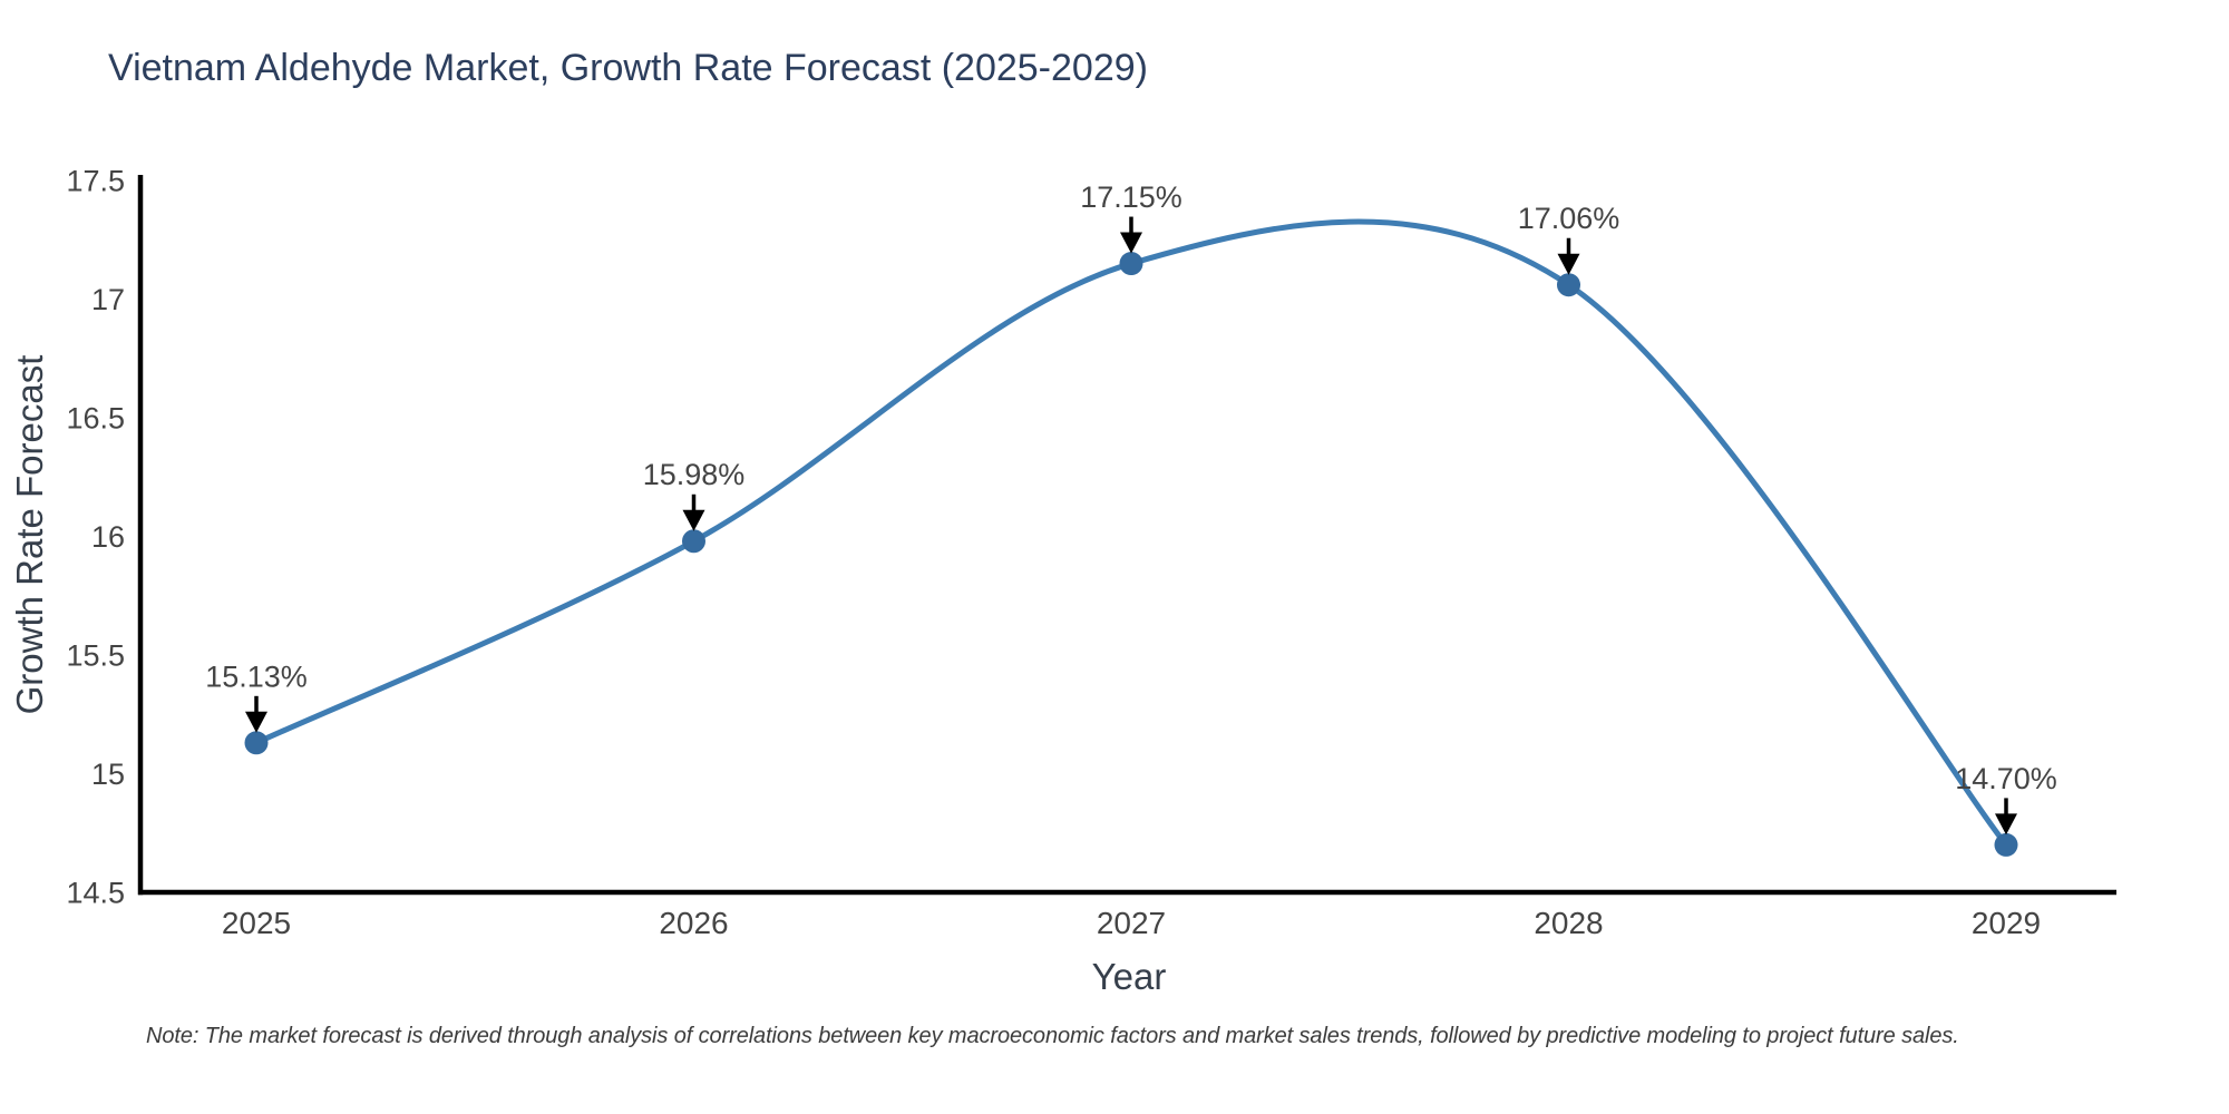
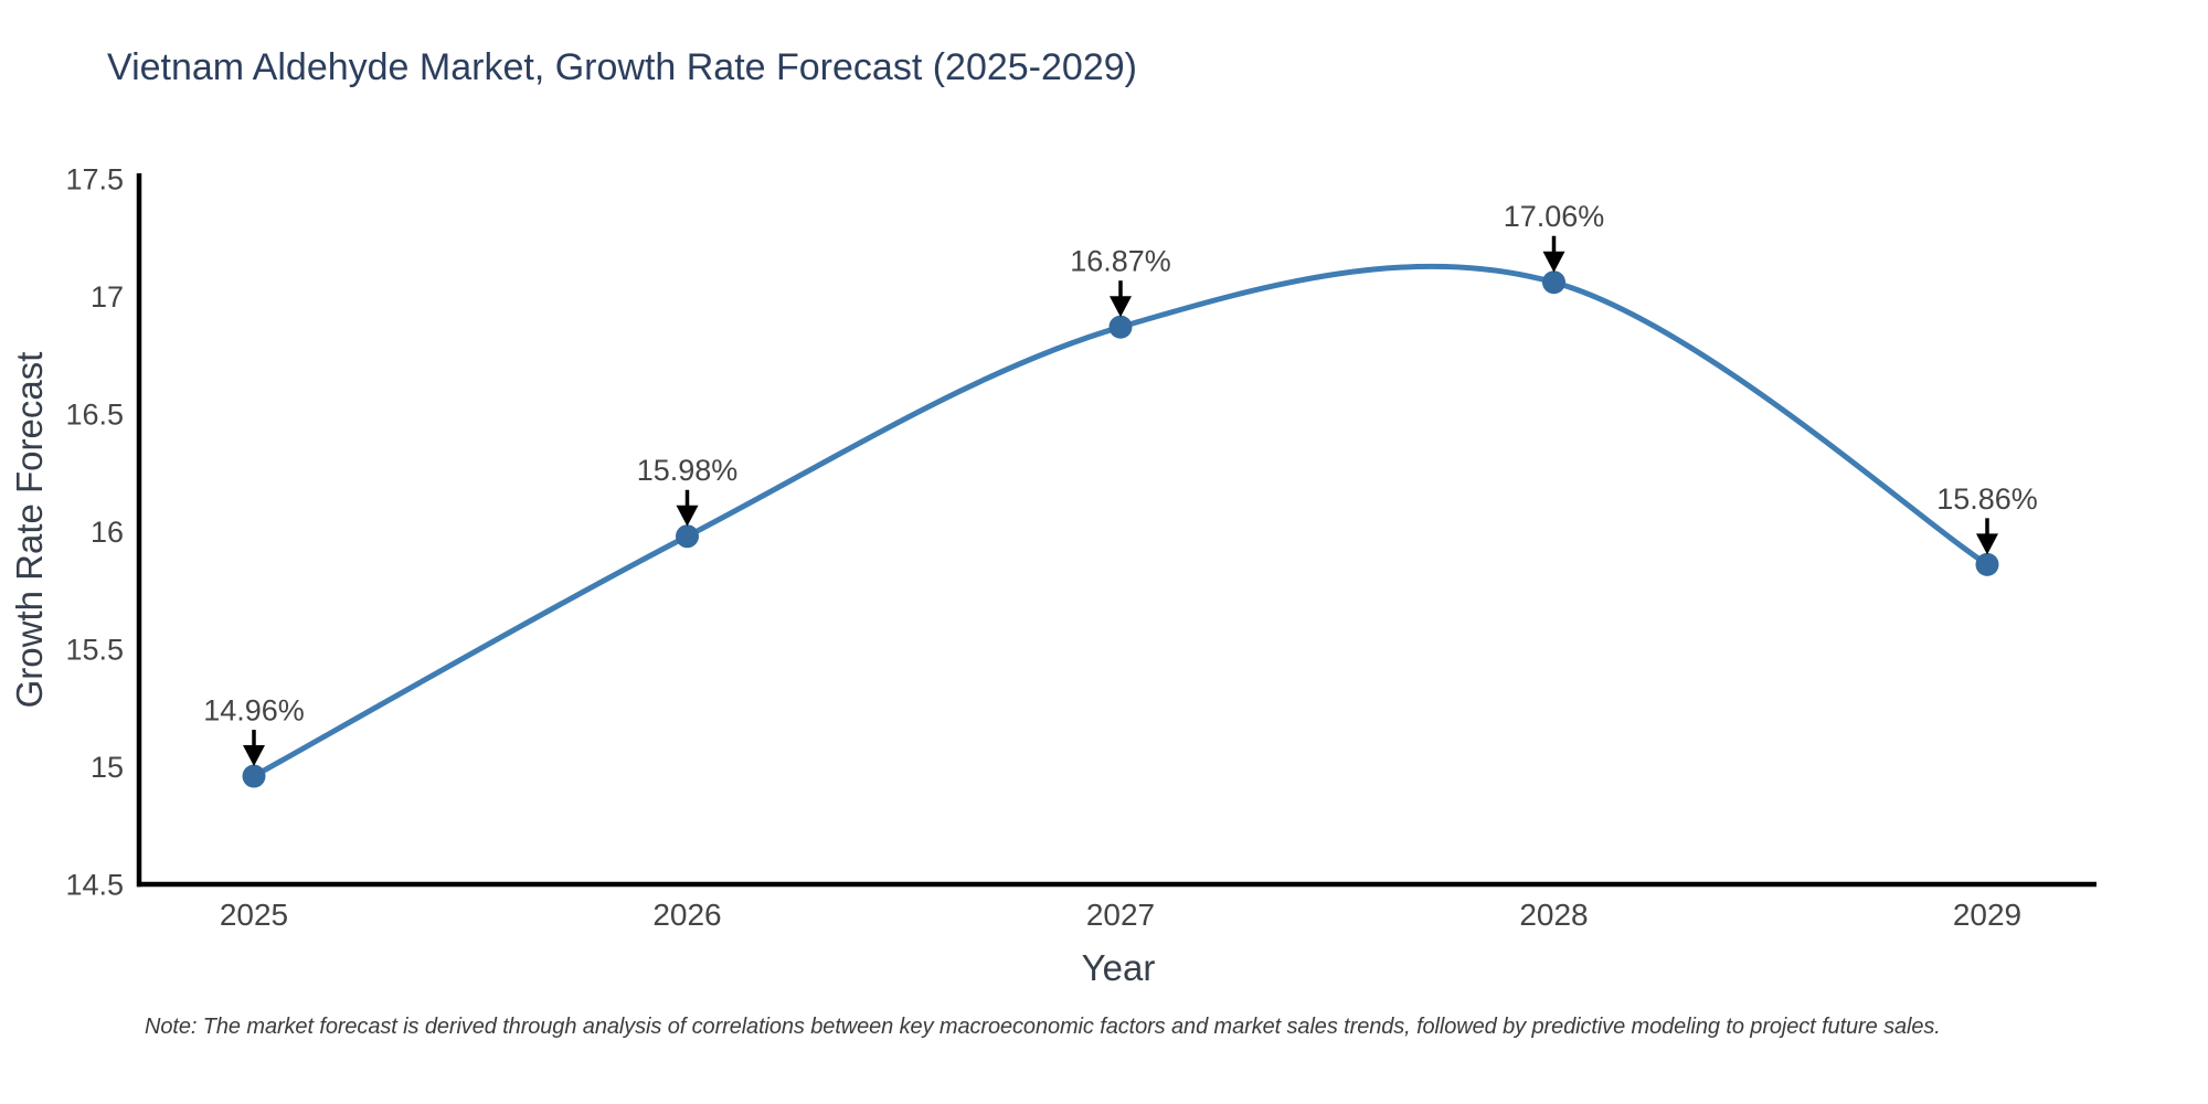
2025: 15.13% -> 14.96%
2027: 17.15% -> 16.87%
2029: 14.70% -> 15.86%
